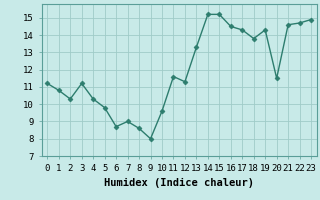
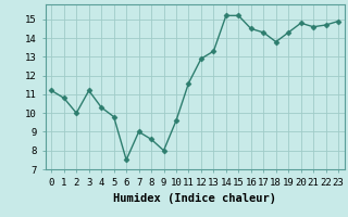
2: 10.3 -> 10.0
6: 8.7 -> 7.5
12: 11.3 -> 12.9
20: 11.5 -> 14.8
